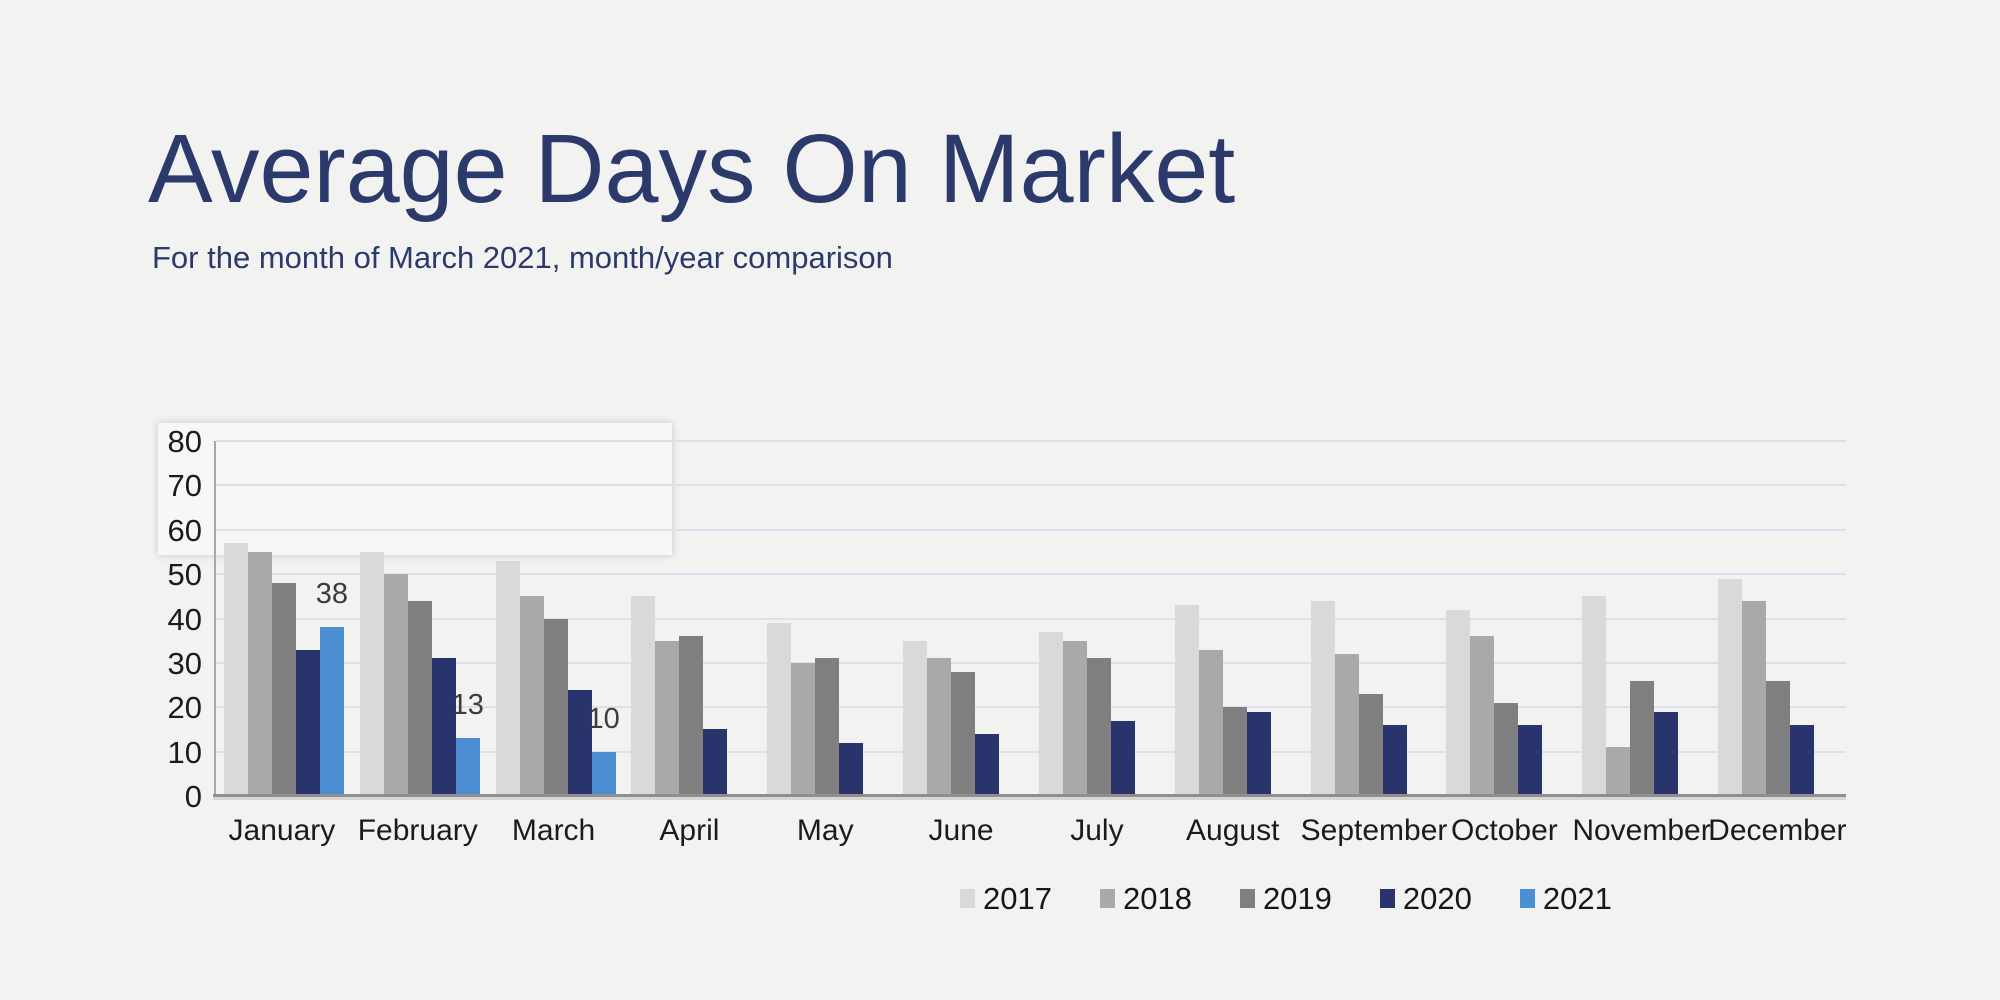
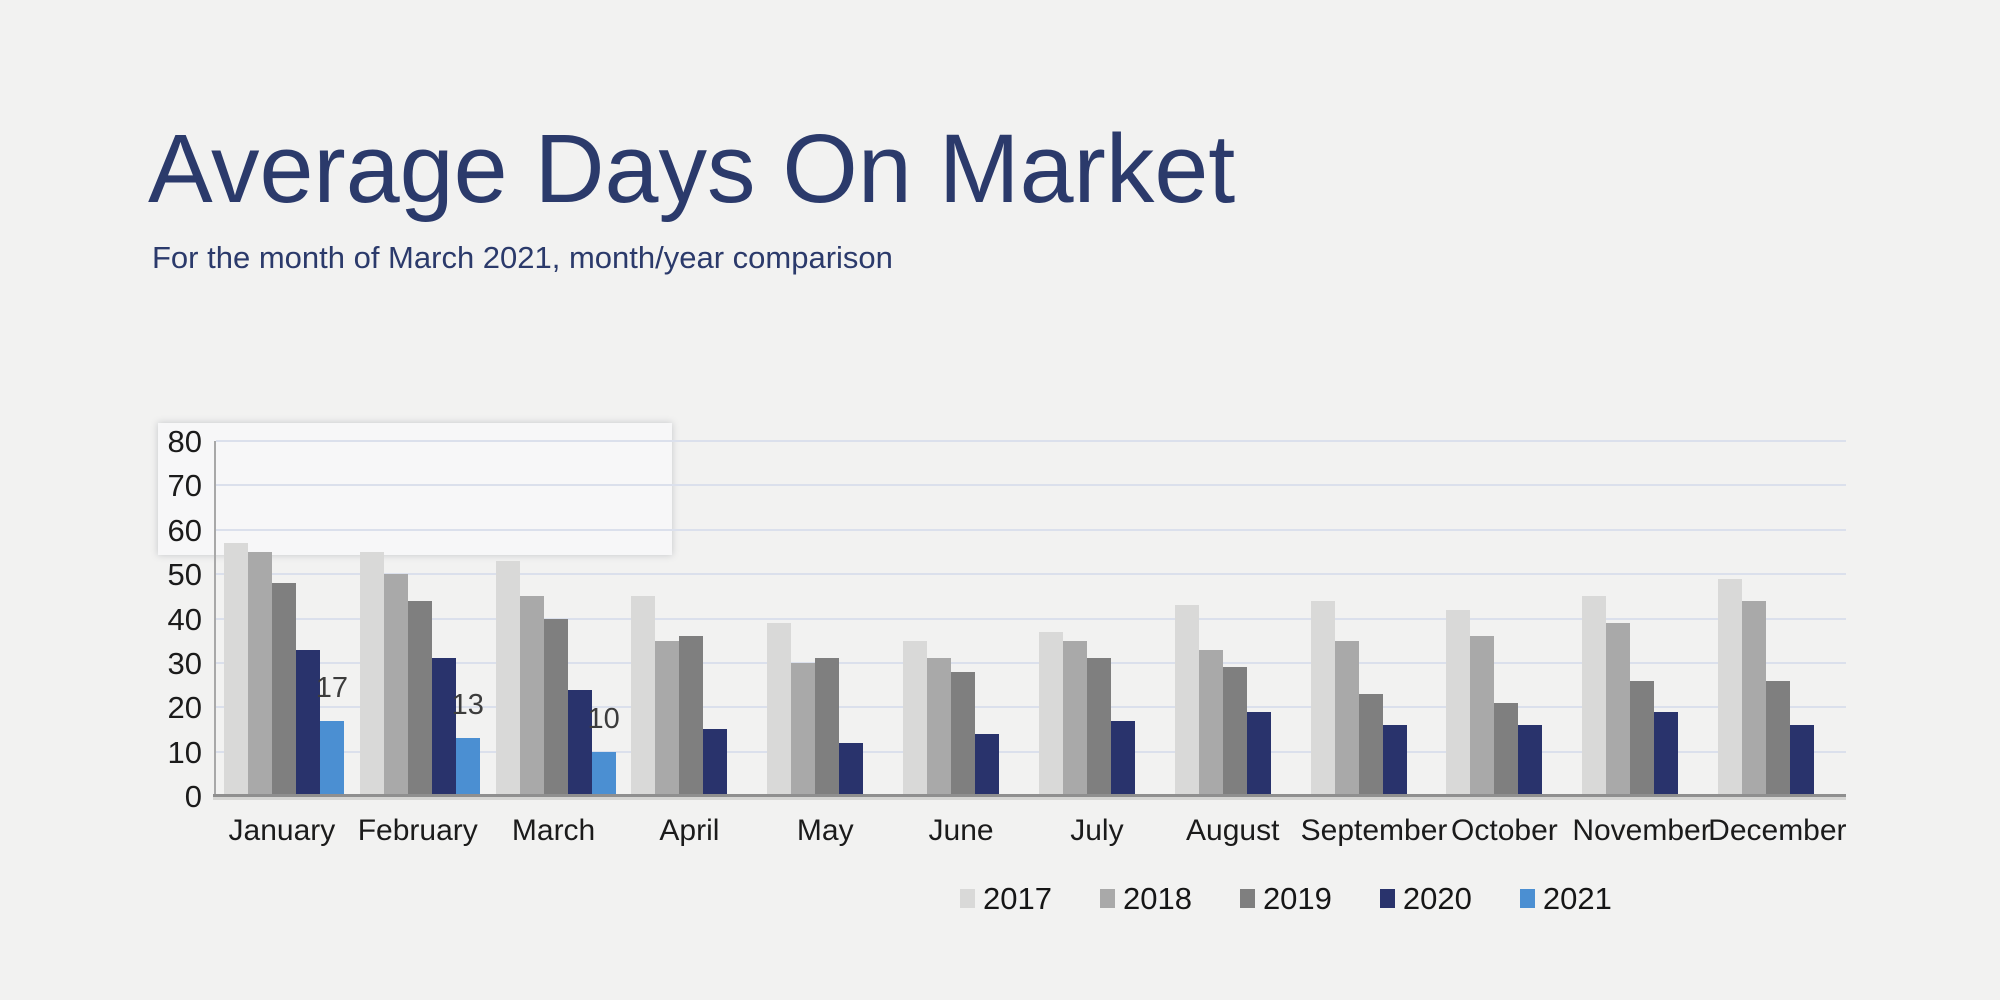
2021/January: 38 -> 17
2019/August: 20 -> 29
2018/September: 32 -> 35
2018/November: 11 -> 39
